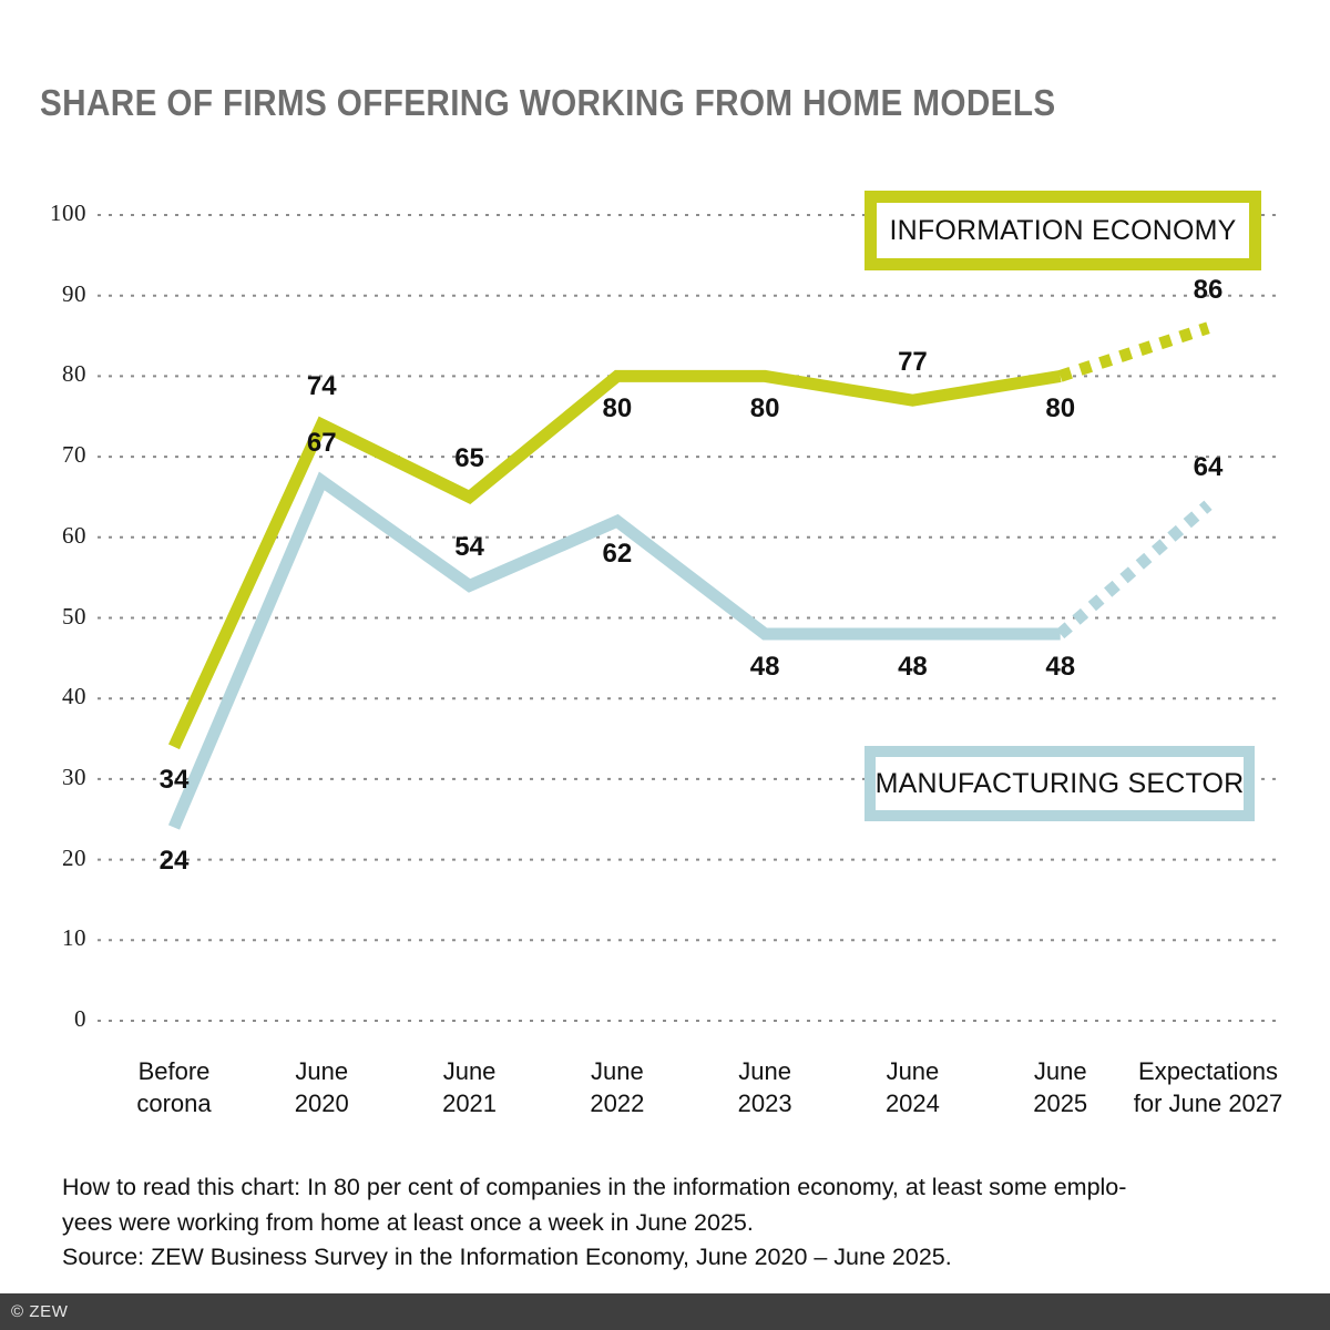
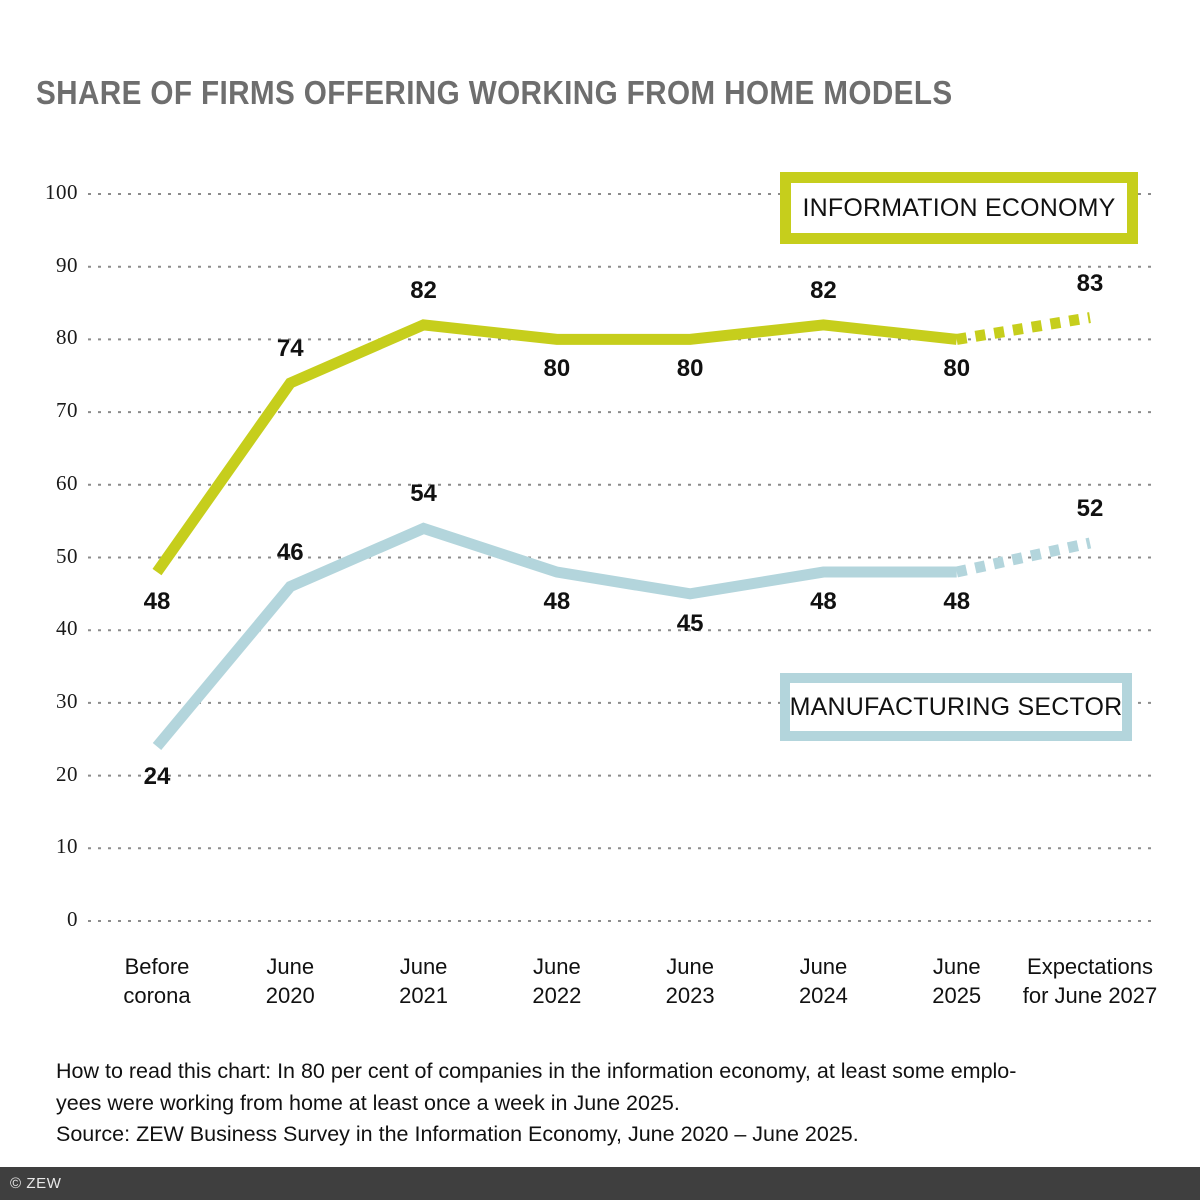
INFORMATION ECONOMY/Before corona: 34 -> 48
MANUFACTURING SECTOR/June 2020: 67 -> 46
INFORMATION ECONOMY/June 2021: 65 -> 82
MANUFACTURING SECTOR/June 2022: 62 -> 48
MANUFACTURING SECTOR/June 2023: 48 -> 45
INFORMATION ECONOMY/June 2024: 77 -> 82
INFORMATION ECONOMY/Expectations for June 2027: 86 -> 83
MANUFACTURING SECTOR/Expectations for June 2027: 64 -> 52
